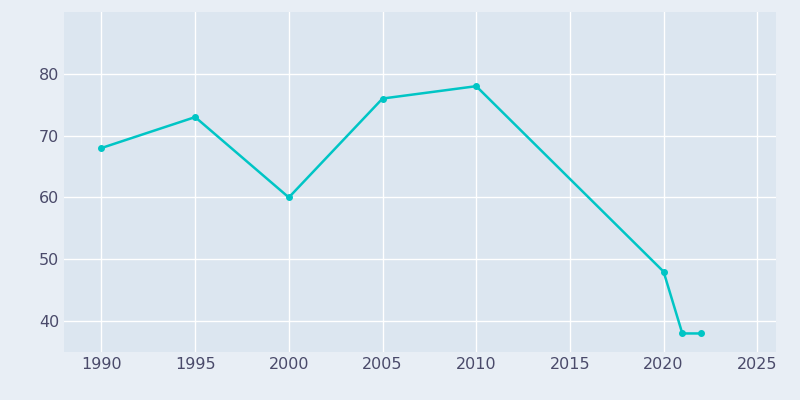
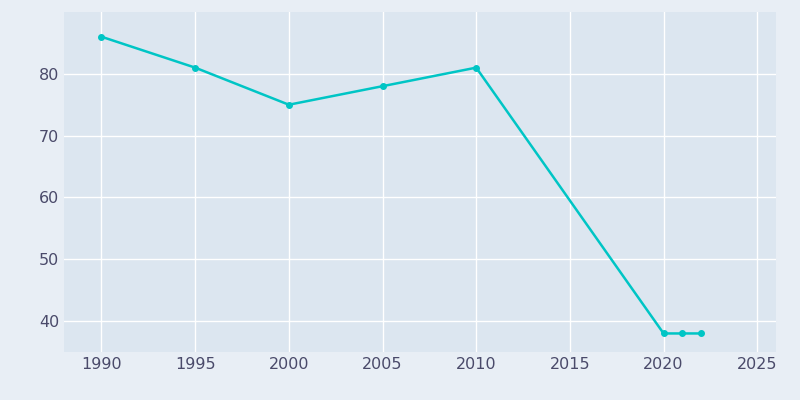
1990: 68 -> 86
1995: 73 -> 81
2000: 60 -> 75
2005: 76 -> 78
2010: 78 -> 81
2020: 48 -> 38
